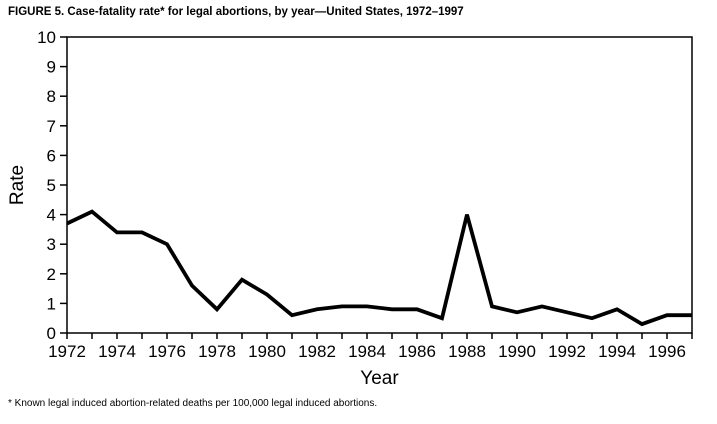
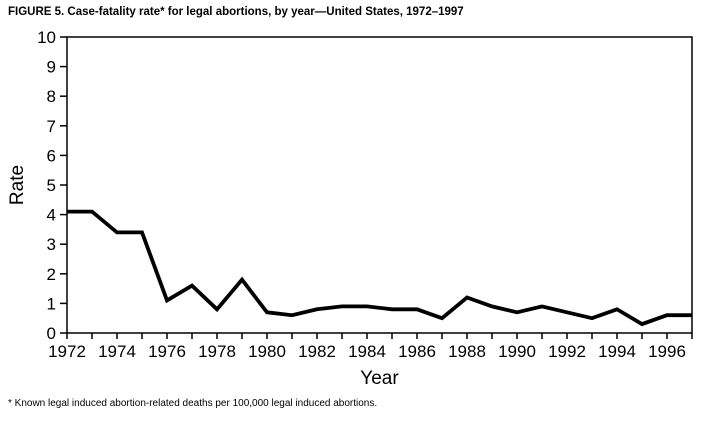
1972: 3.7 -> 4.1
1976: 3.0 -> 1.1
1980: 1.3 -> 0.7
1988: 4.0 -> 1.2
